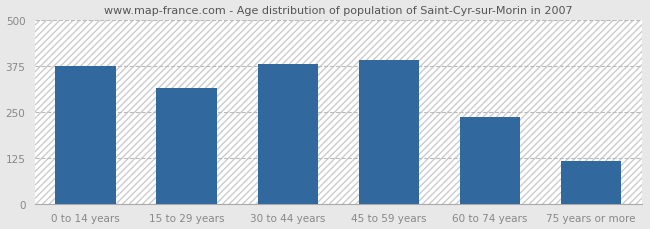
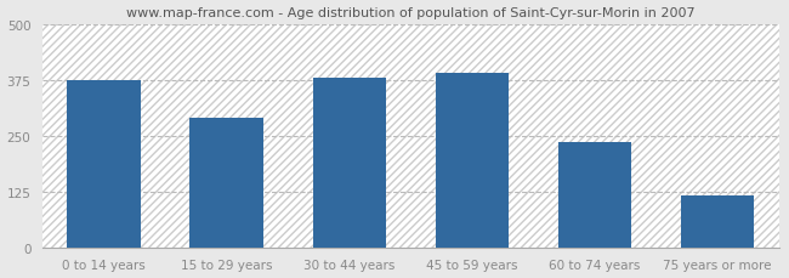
15 to 29 years: 315 -> 290
